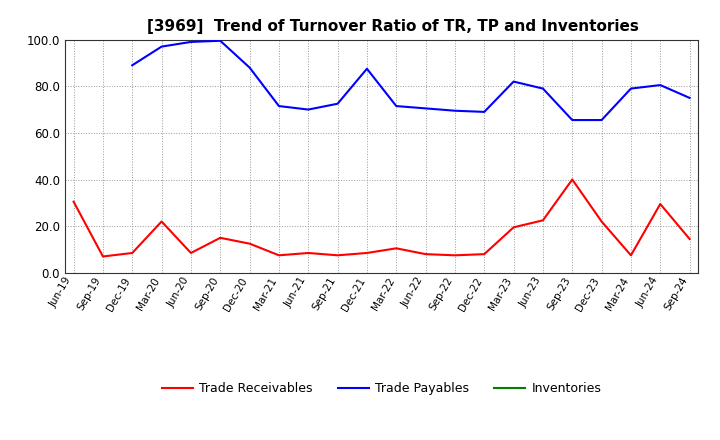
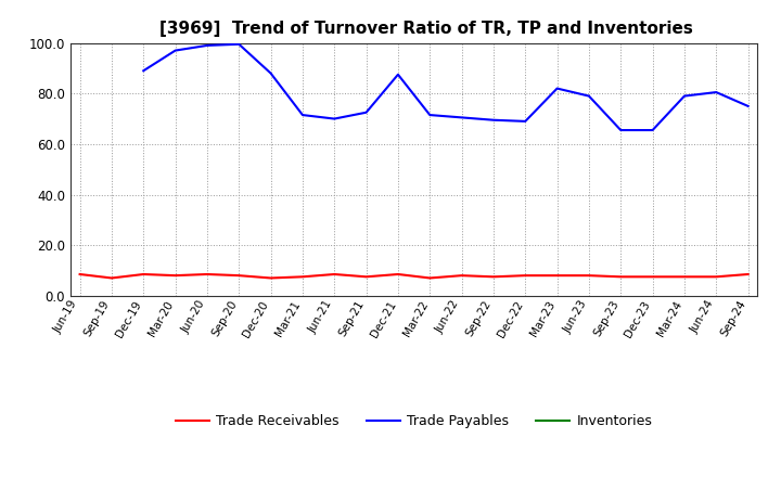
Trade Receivables/Jun-19: 30.5 -> 8.5
Trade Receivables/Mar-20: 22.0 -> 8.0
Trade Receivables/Sep-20: 15.0 -> 8.0
Trade Receivables/Dec-20: 12.5 -> 7.0
Trade Receivables/Mar-22: 10.5 -> 7.0
Trade Receivables/Mar-23: 19.5 -> 8.0
Trade Receivables/Jun-23: 22.5 -> 8.0
Trade Receivables/Sep-23: 40.0 -> 7.5
Trade Receivables/Dec-23: 22.0 -> 7.5
Trade Receivables/Jun-24: 29.5 -> 7.5
Trade Receivables/Sep-24: 14.5 -> 8.5
